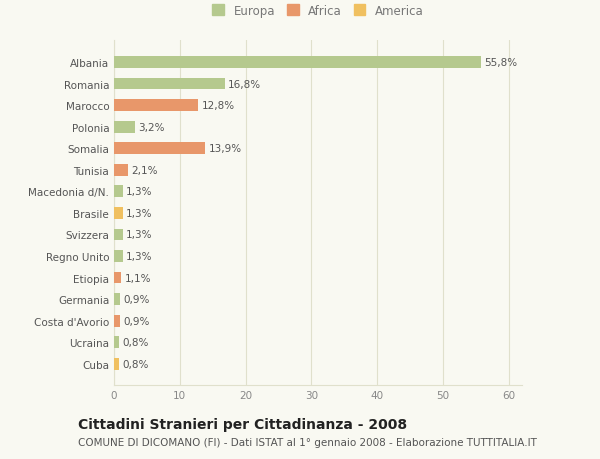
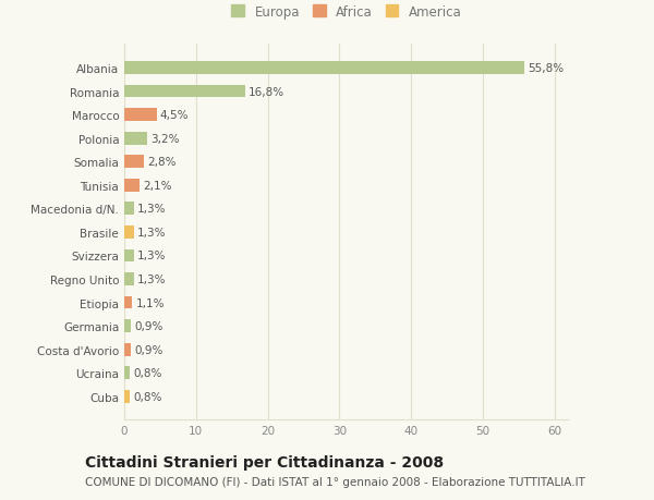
Marocco: 12,8% -> 4,5%
Somalia: 13,9% -> 2,8%
